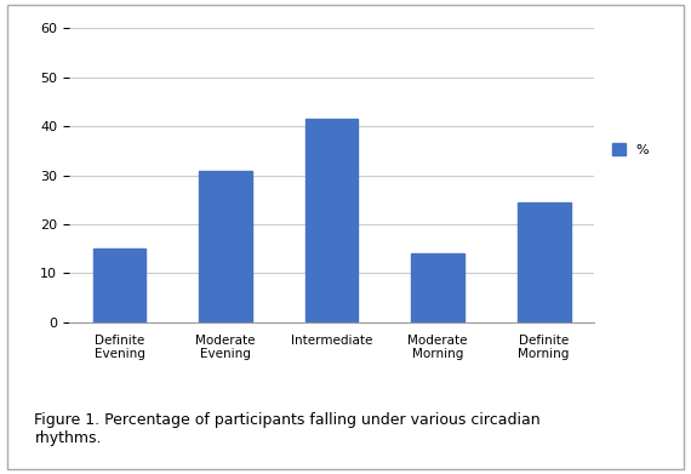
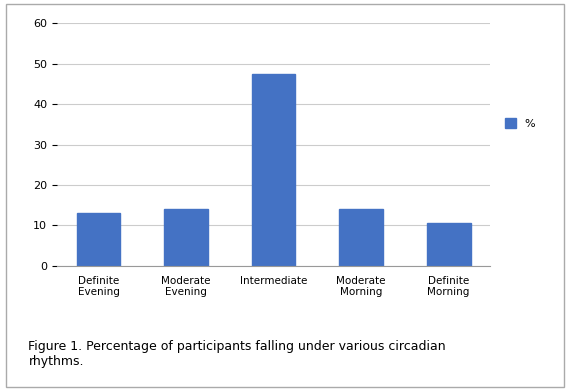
Definite Evening: 15.0 -> 13.0
Moderate Evening: 31.0 -> 14.0
Intermediate: 41.5 -> 47.5
Definite Morning: 24.5 -> 10.5
